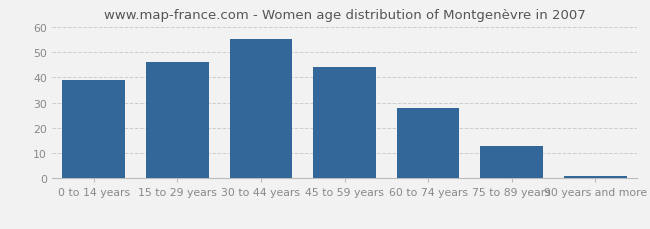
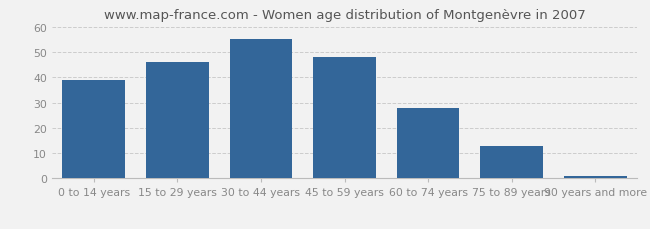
45 to 59 years: 44 -> 48
